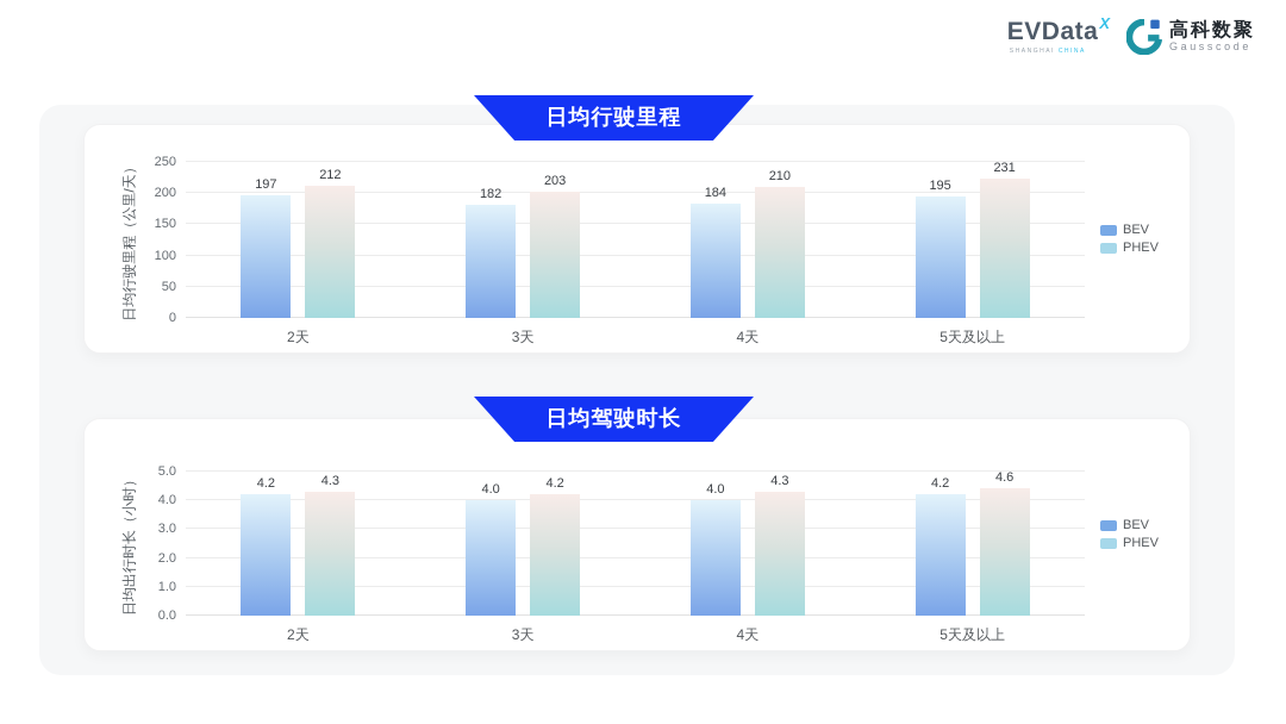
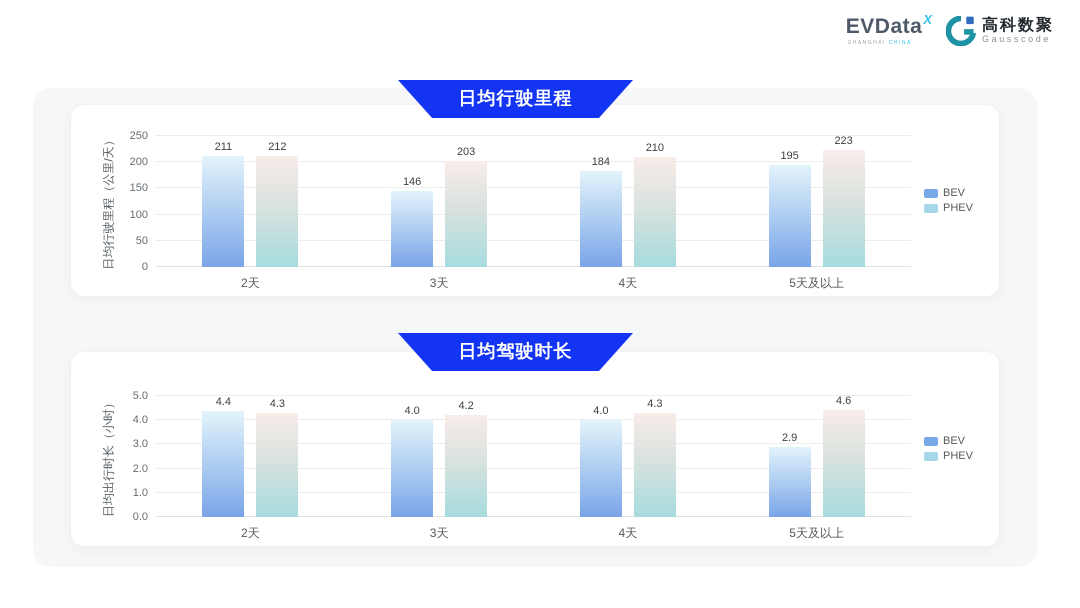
日均行驶里程/BEV/2天: 197 -> 211
日均行驶里程/BEV/3天: 182 -> 146
日均行驶里程/PHEV/5天及以上: 231 -> 223
日均驾驶时长/BEV/2天: 4.2 -> 4.4
日均驾驶时长/BEV/5天及以上: 4.2 -> 2.9
